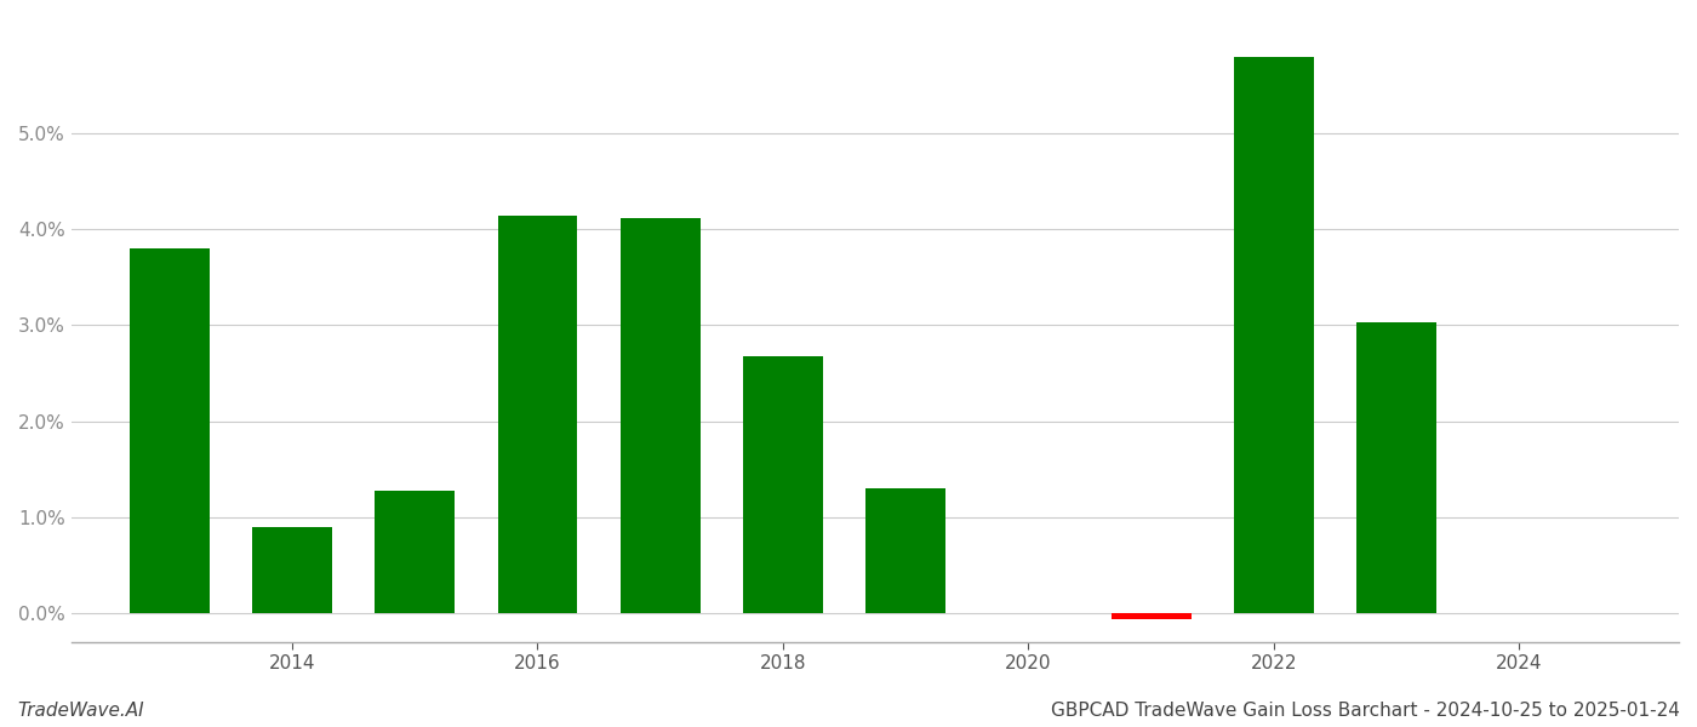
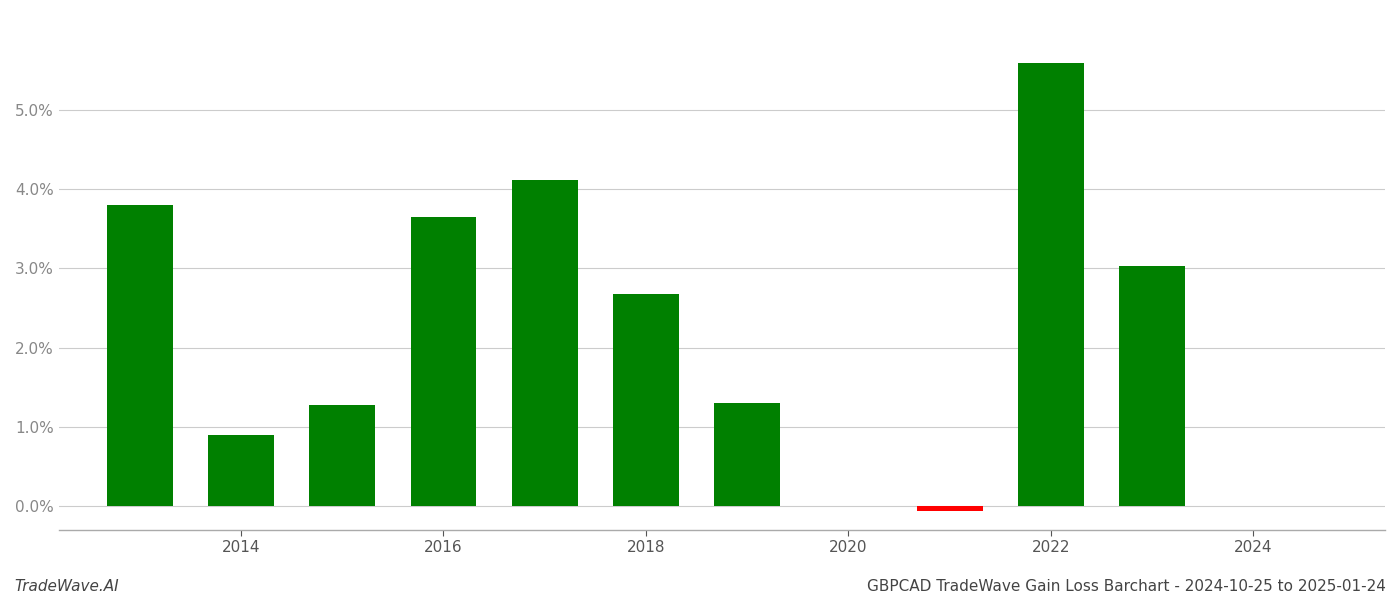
2016: 4.14% -> 3.65%
2022: 5.80% -> 5.60%
